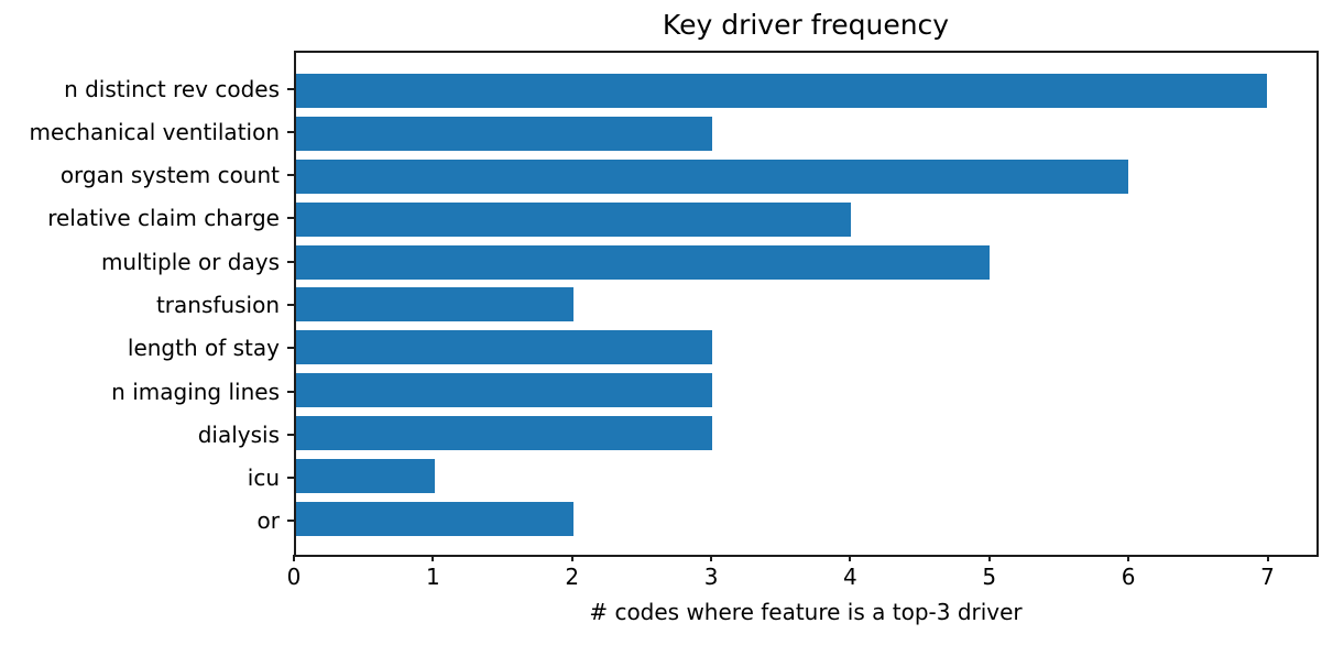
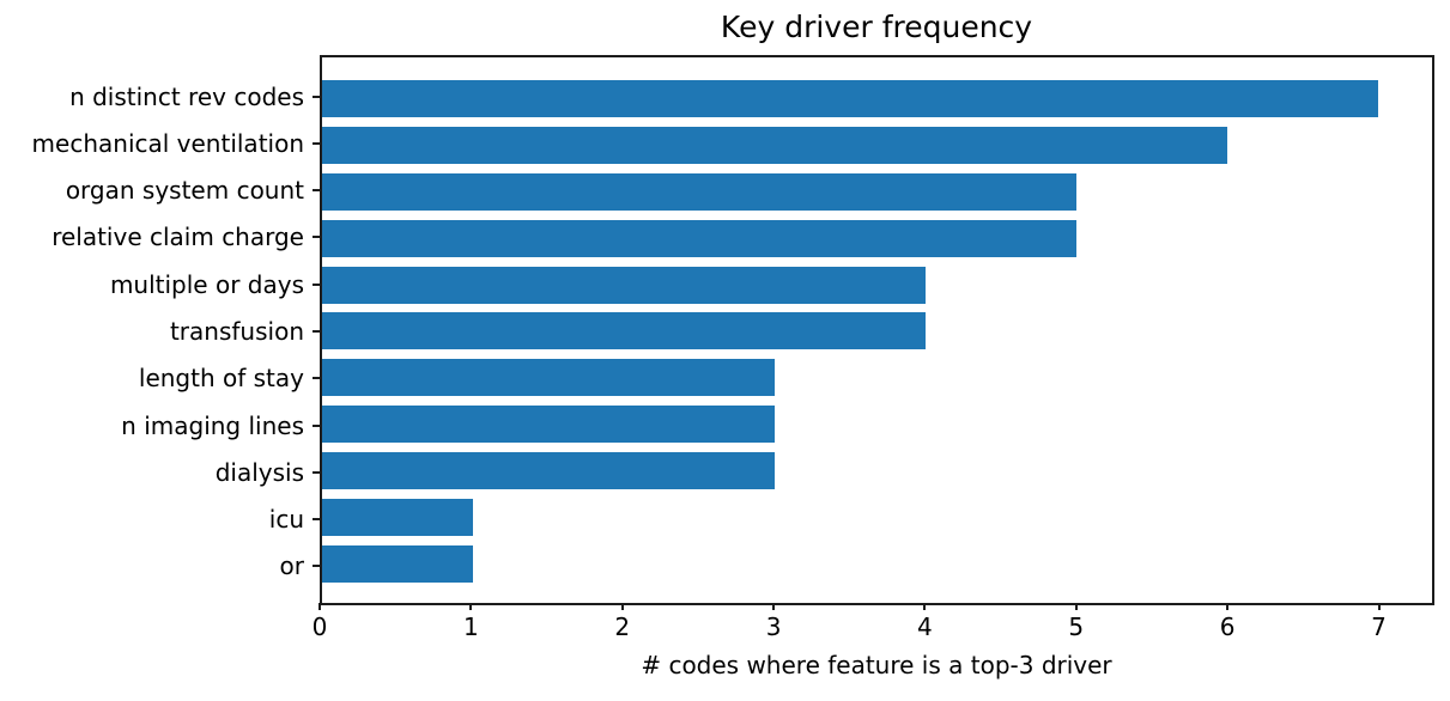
mechanical ventilation: 3 -> 6
organ system count: 6 -> 5
relative claim charge: 4 -> 5
multiple or days: 5 -> 4
transfusion: 2 -> 4
or: 2 -> 1
